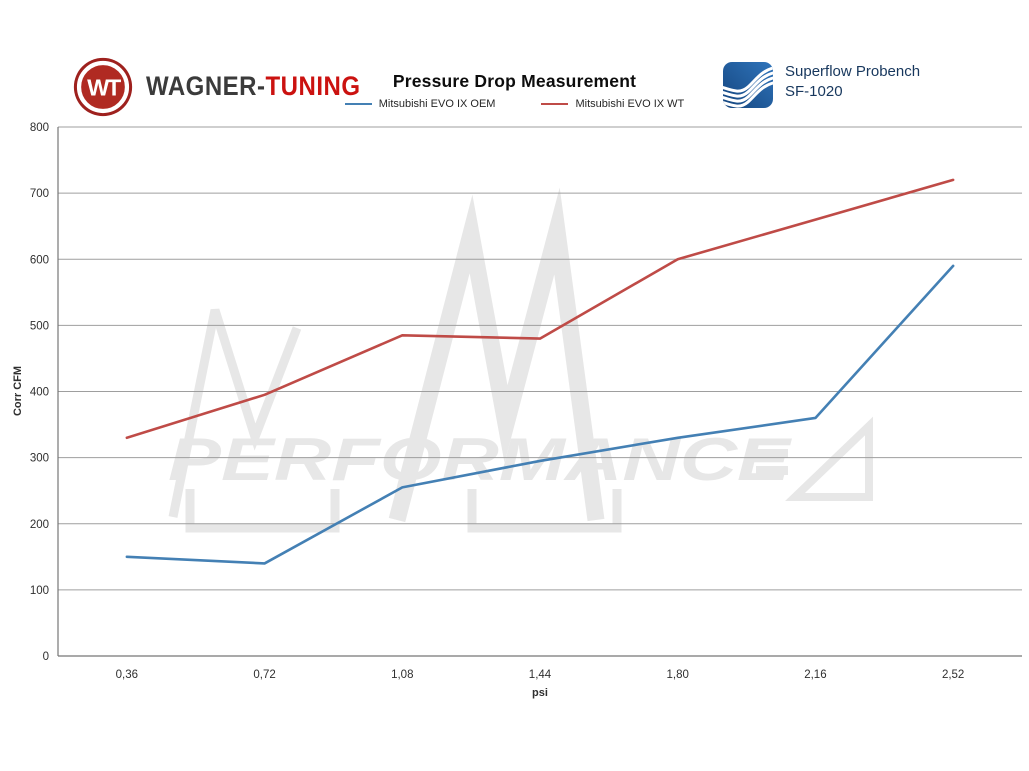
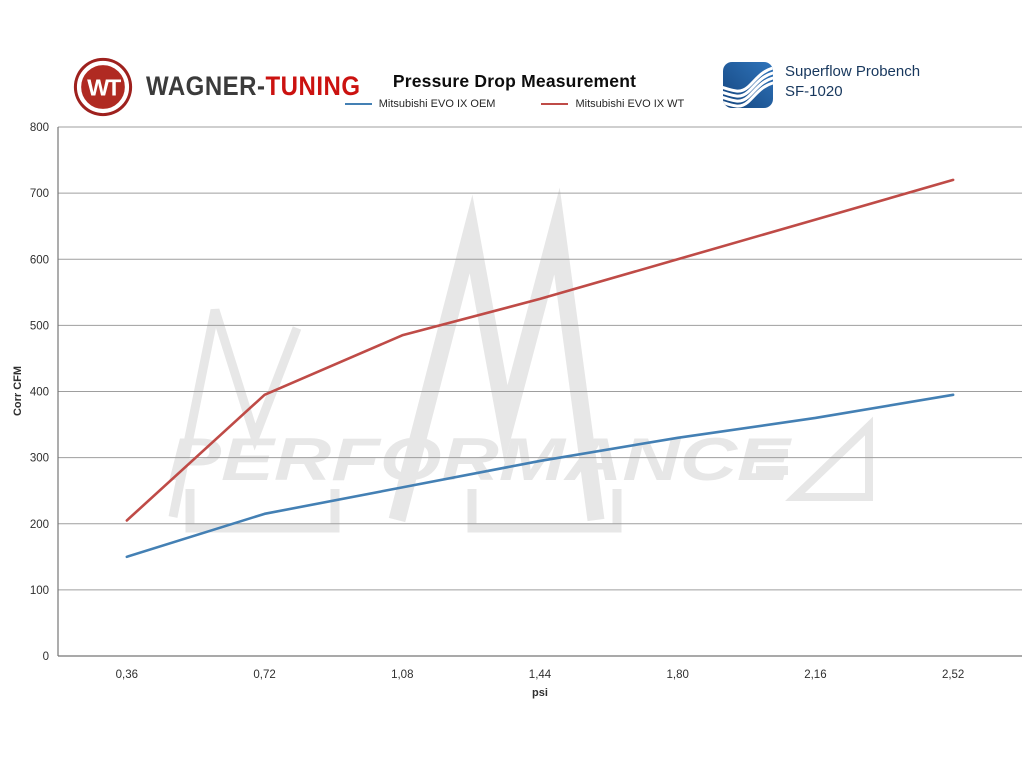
Mitsubishi EVO IX WT/0,36: 330 -> 200
Mitsubishi EVO IX OEM/0,72: 140 -> 220
Mitsubishi EVO IX WT/1,44: 480 -> 540
Mitsubishi EVO IX OEM/2,52: 590 -> 400
